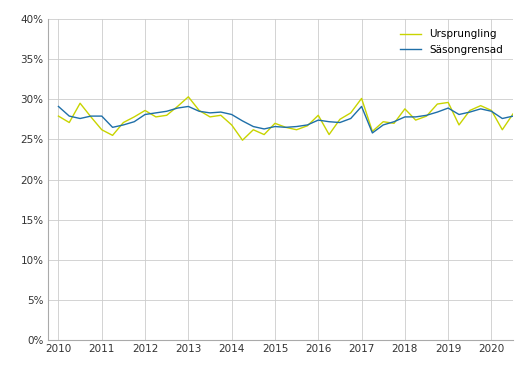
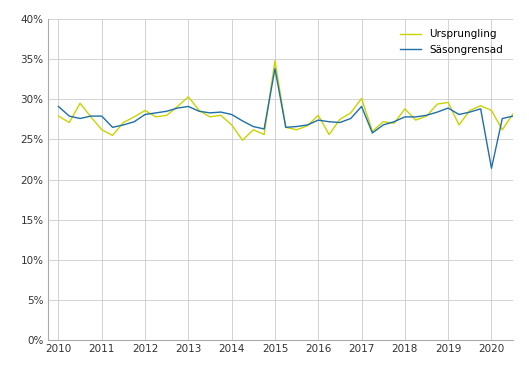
Ursprungling/2015: 27.0% -> 34.8%
Säsongrensad/2015: 26.6% -> 33.8%
Säsongrensad/2020: 28.5% -> 21.4%
